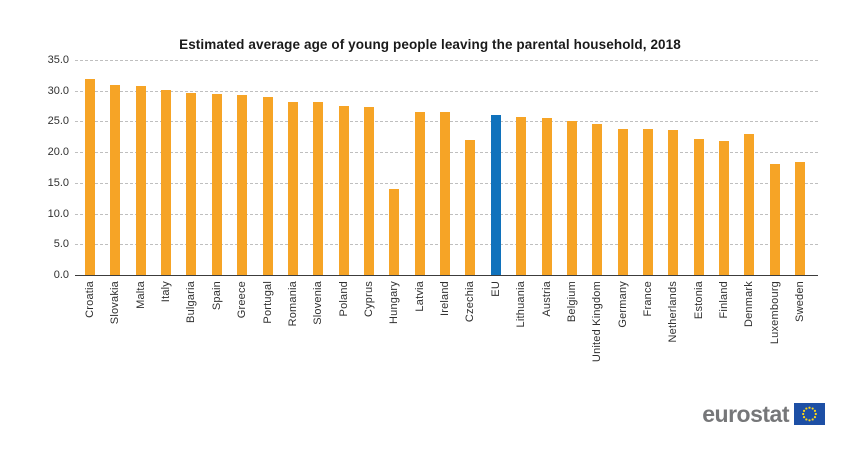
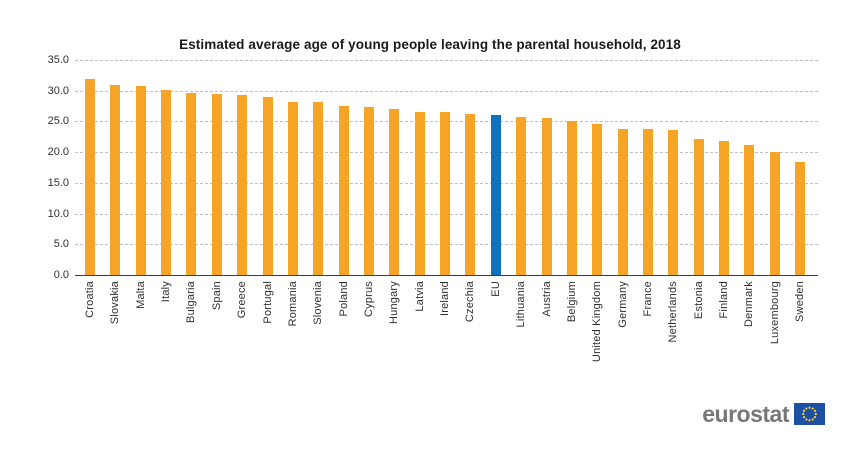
Hungary: 14 -> 27
Czechia: 22 -> 26
Denmark: 23 -> 21
Luxembourg: 18 -> 20
